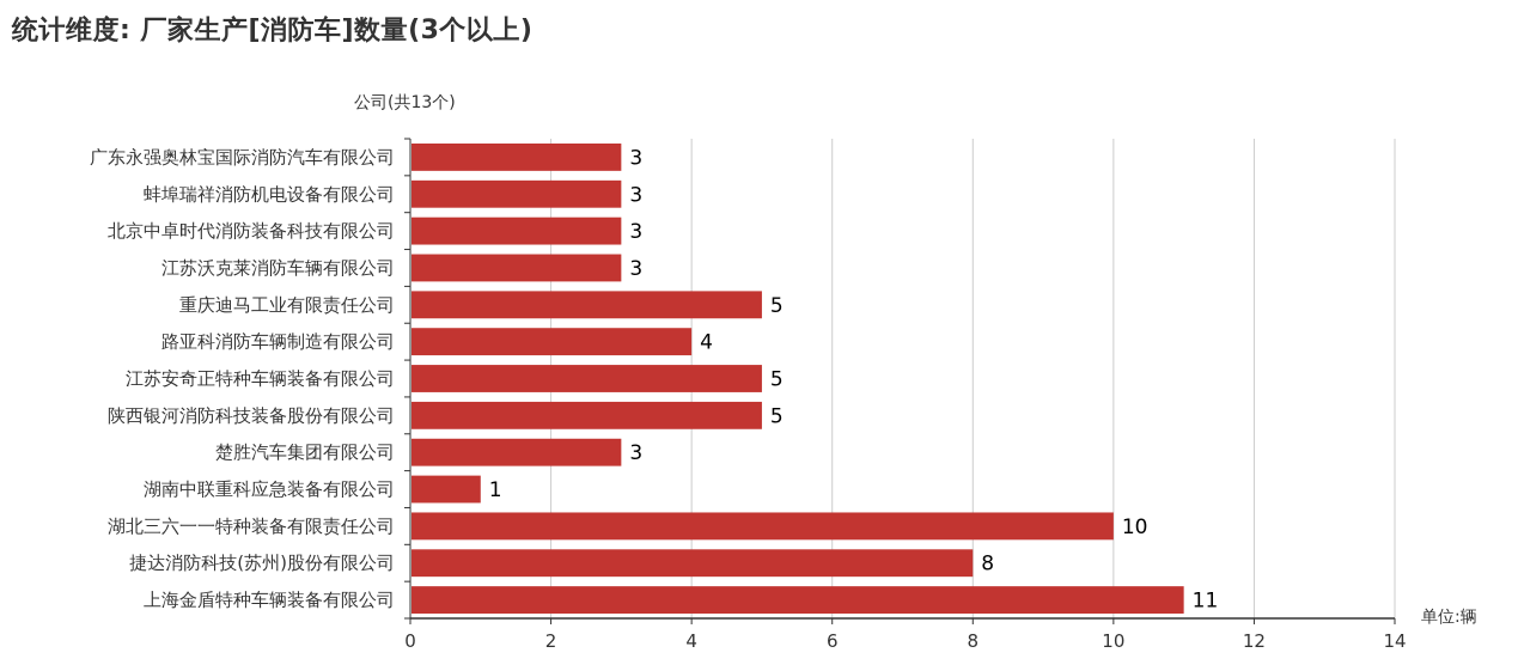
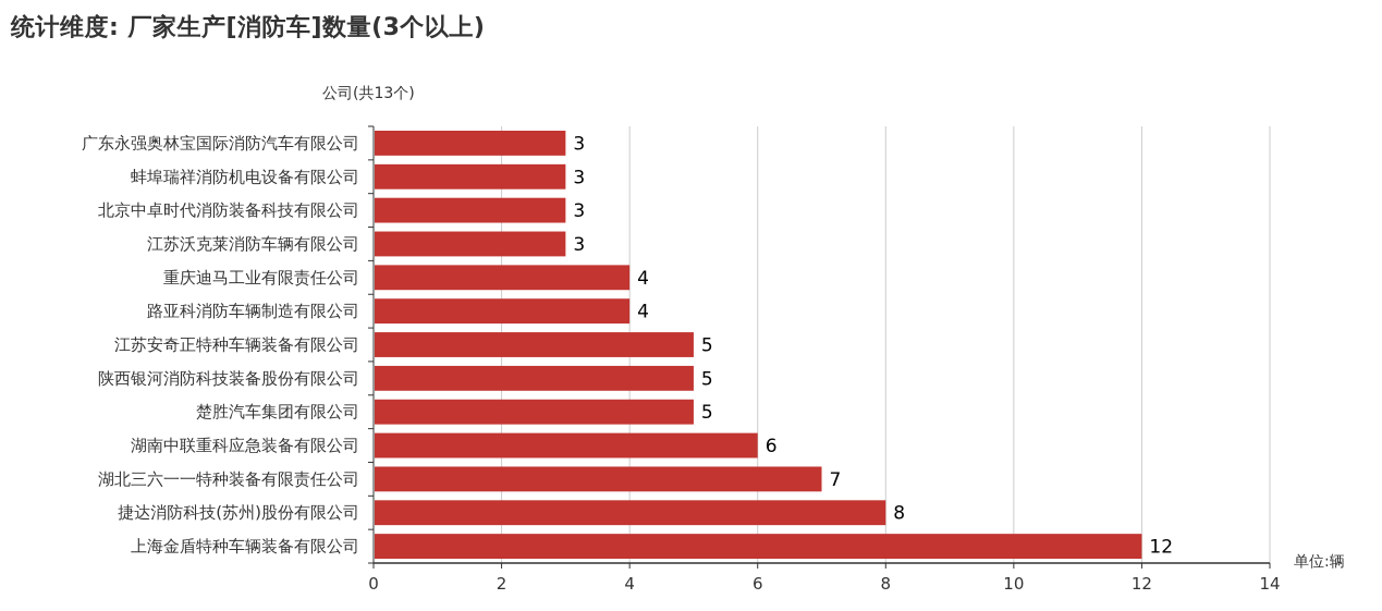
重庆迪马工业有限责任公司: 5 -> 4
楚胜汽车集团有限公司: 3 -> 5
湖南中联重科应急装备有限公司: 1 -> 6
湖北三六一一特种装备有限责任公司: 10 -> 7
上海金盾特种车辆装备有限公司: 11 -> 12
